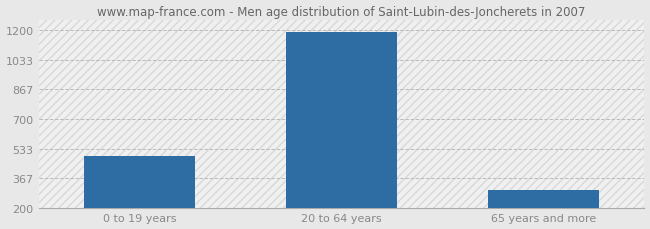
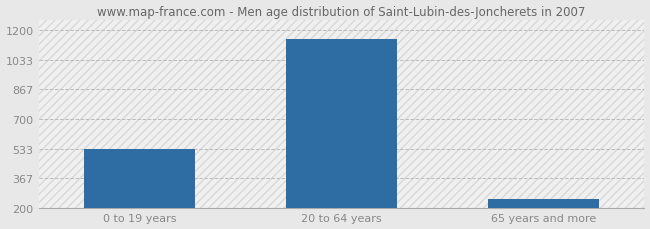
0 to 19 years: 490 -> 530
20 to 64 years: 1190 -> 1150
65 years and more: 300 -> 250
